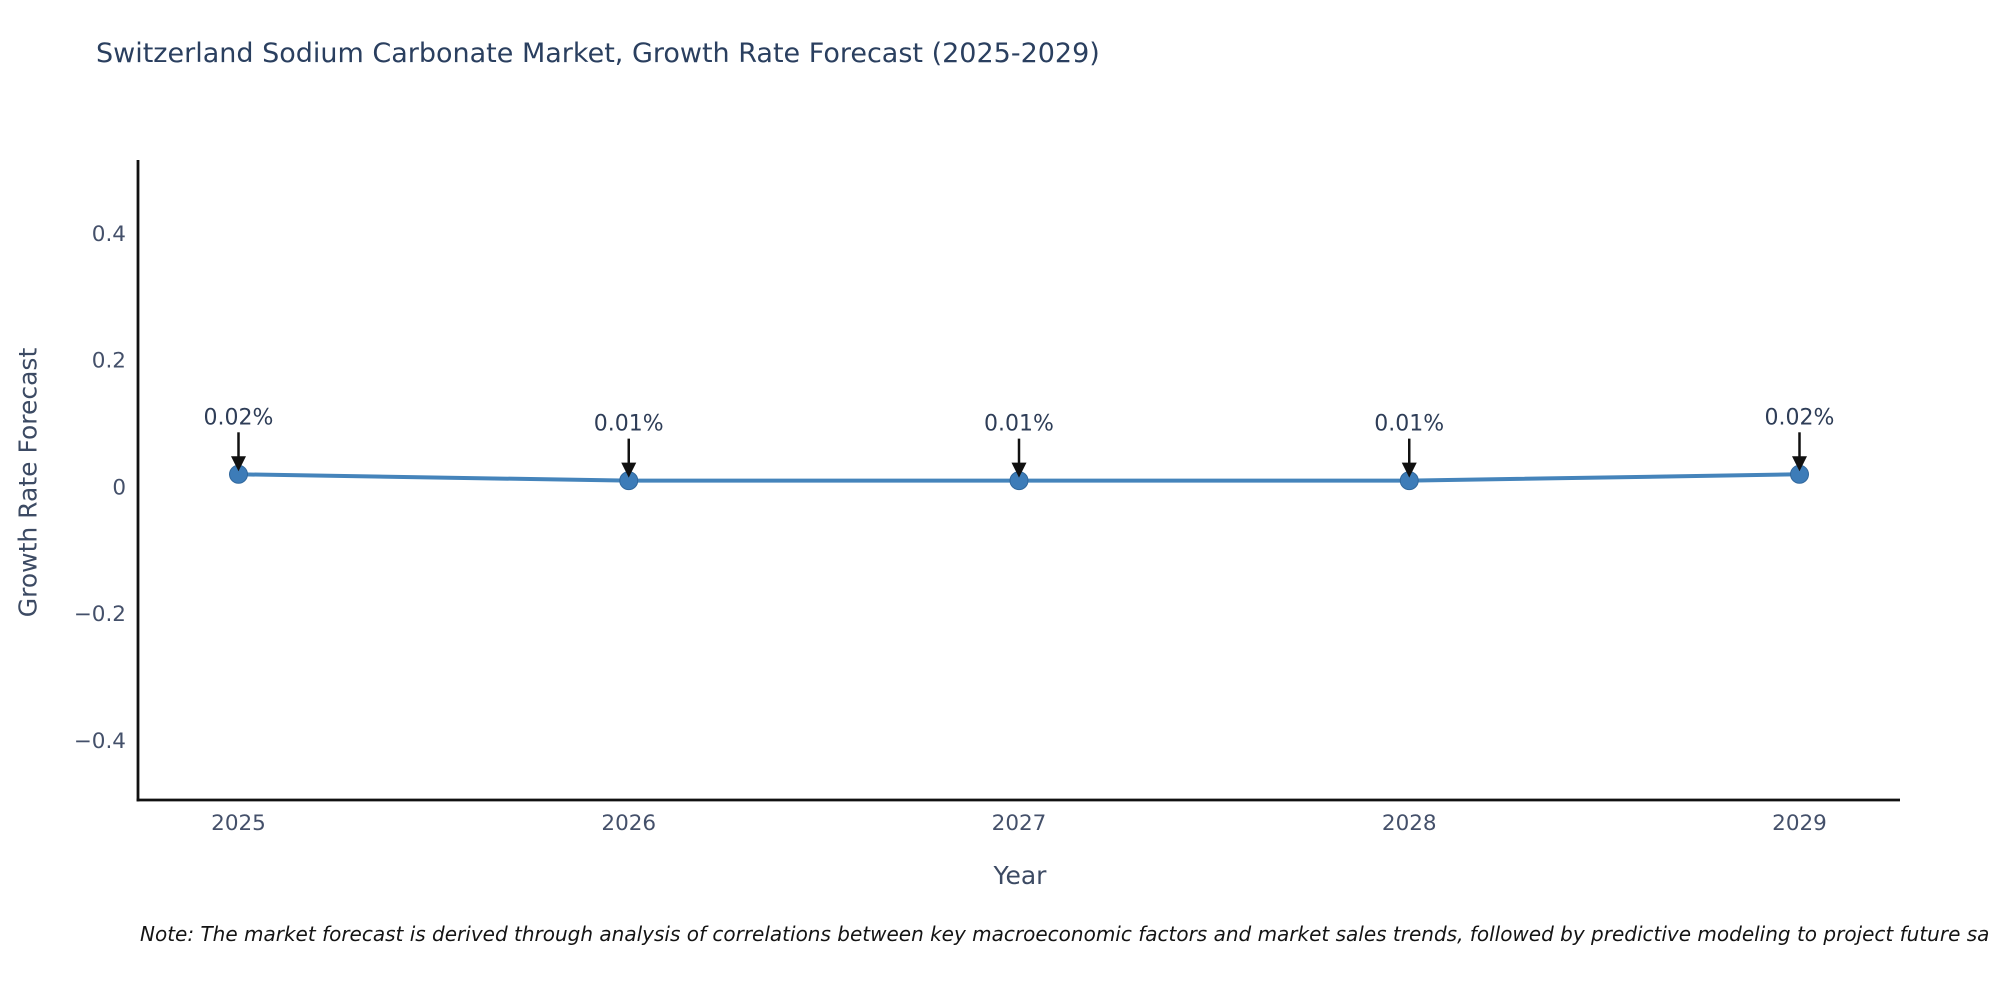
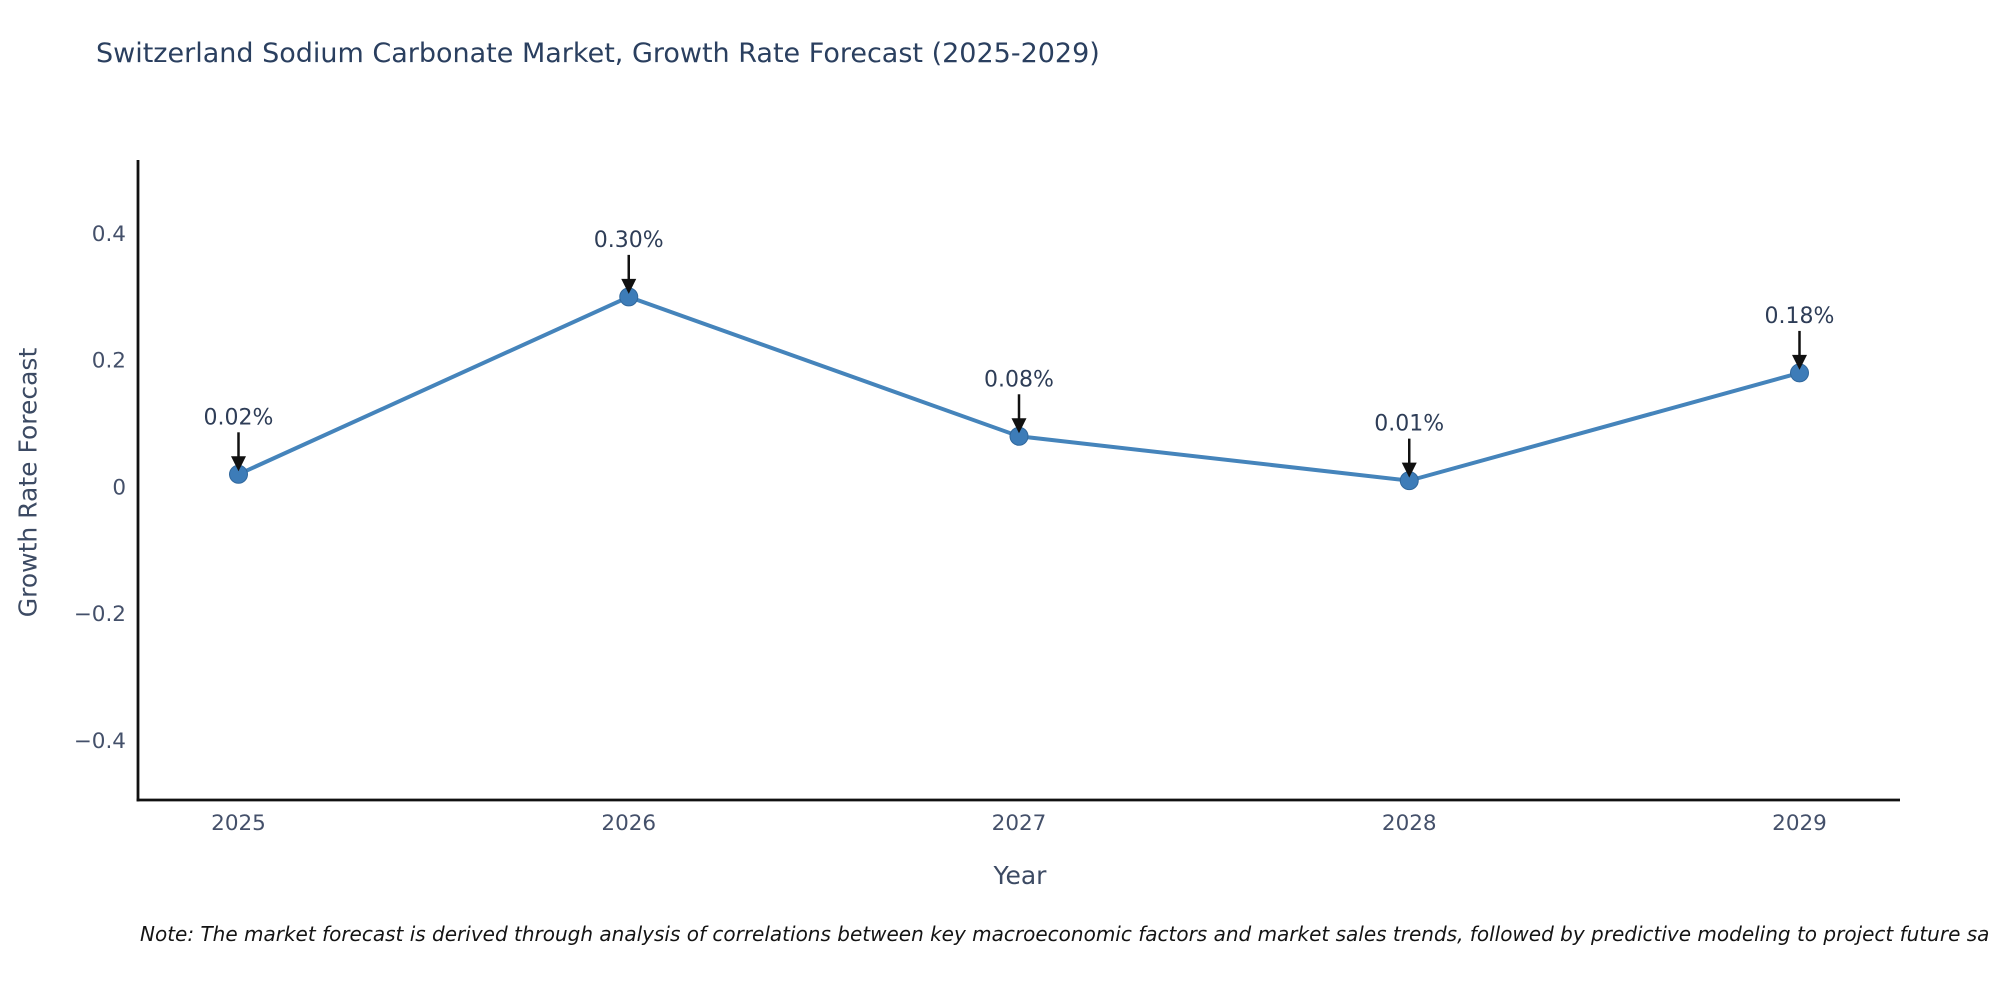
2026: 0.01% -> 0.30%
2027: 0.01% -> 0.08%
2029: 0.02% -> 0.18%
